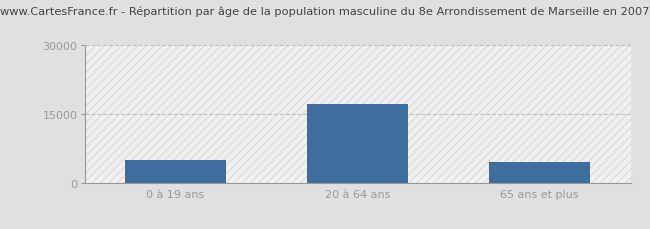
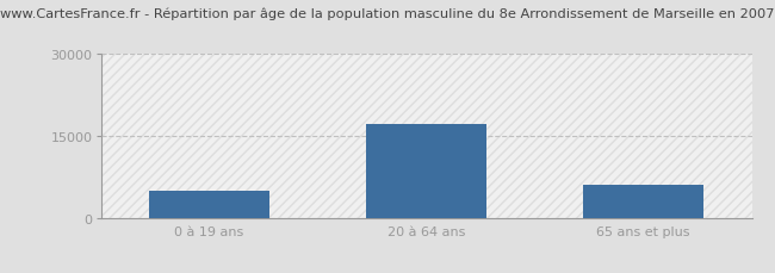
65 ans et plus: 4600 -> 6000
